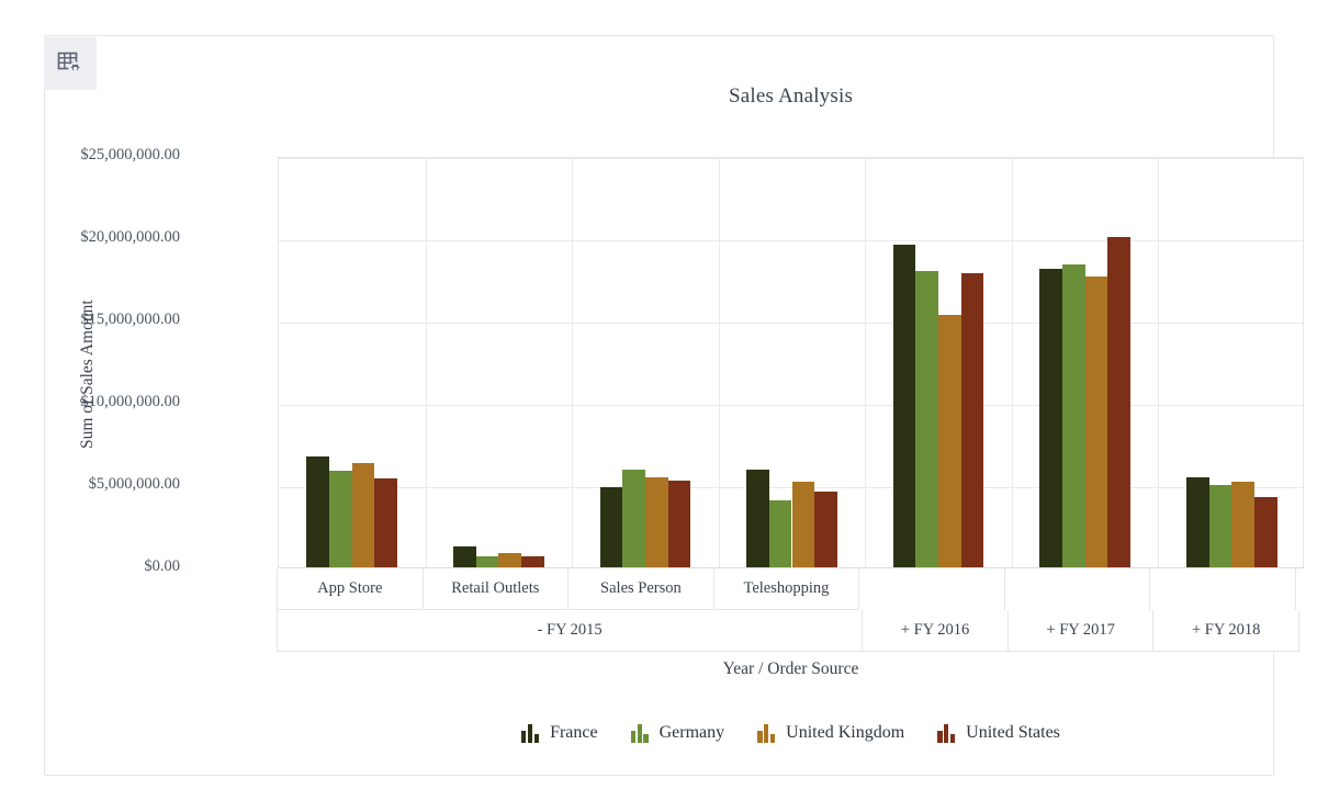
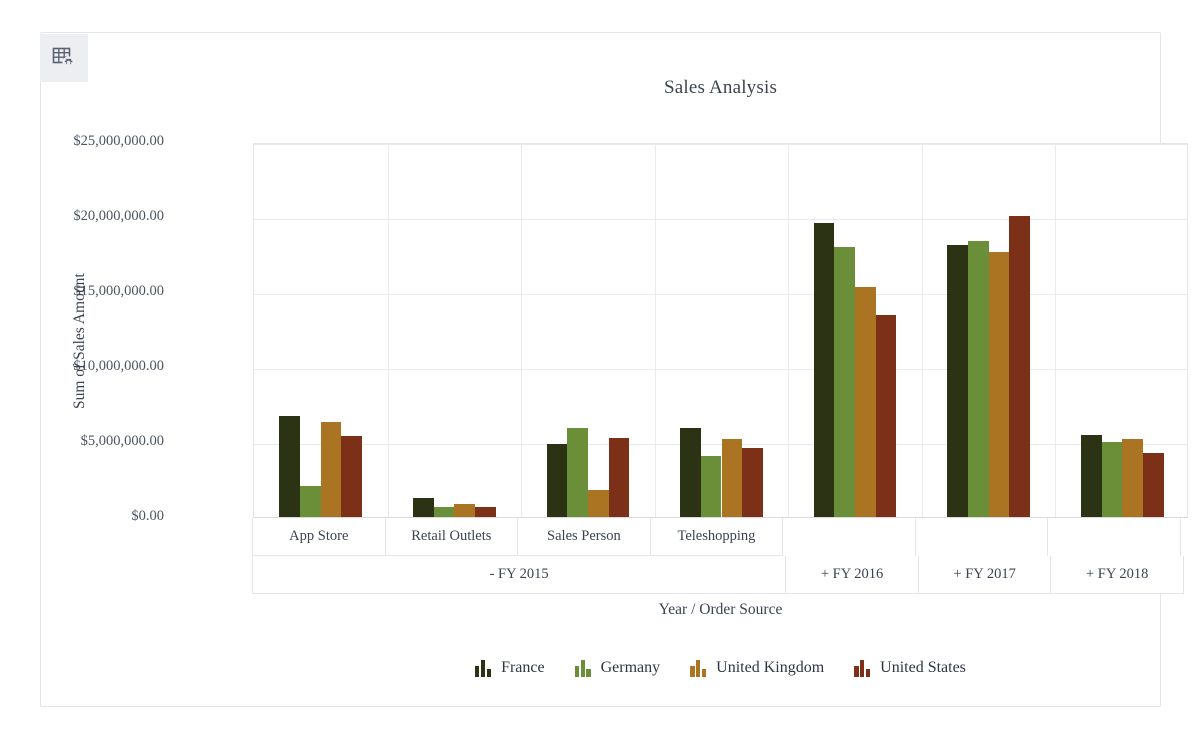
Germany/App Store: $5900000 -> $2100000
United Kingdom/Sales Person: $5500000 -> $1800000
United States/+ FY 2016: $17800000 -> $13500000
